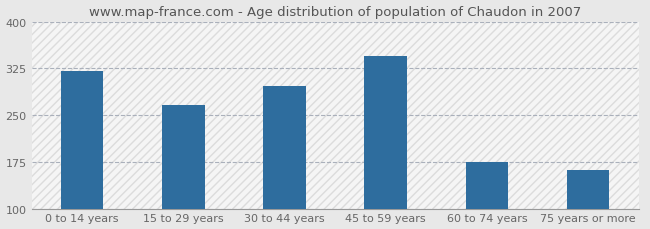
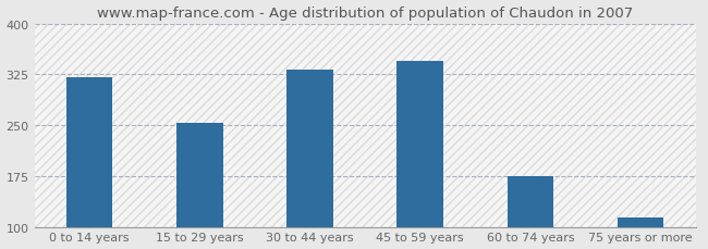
15 to 29 years: 266 -> 253
30 to 44 years: 296 -> 332
75 years or more: 162 -> 113
